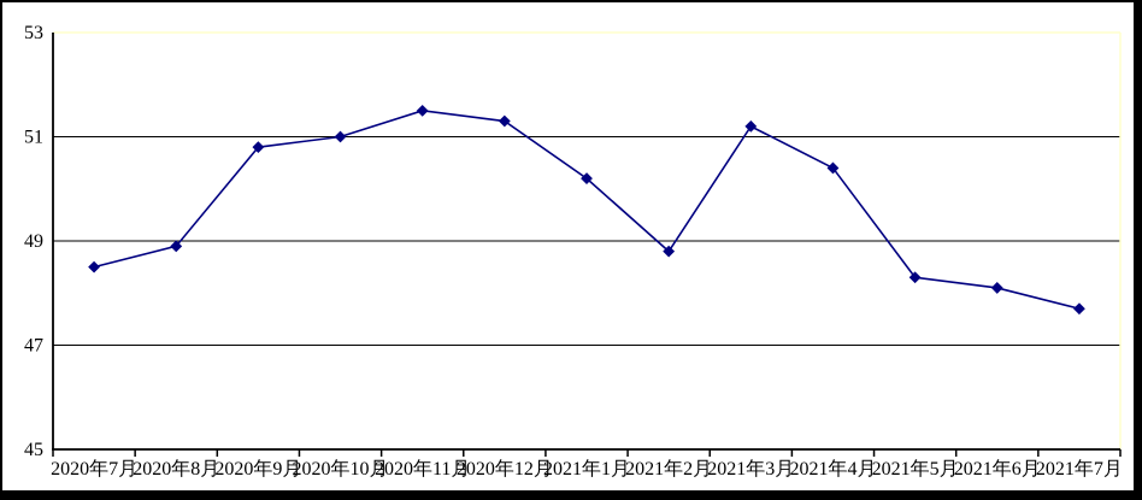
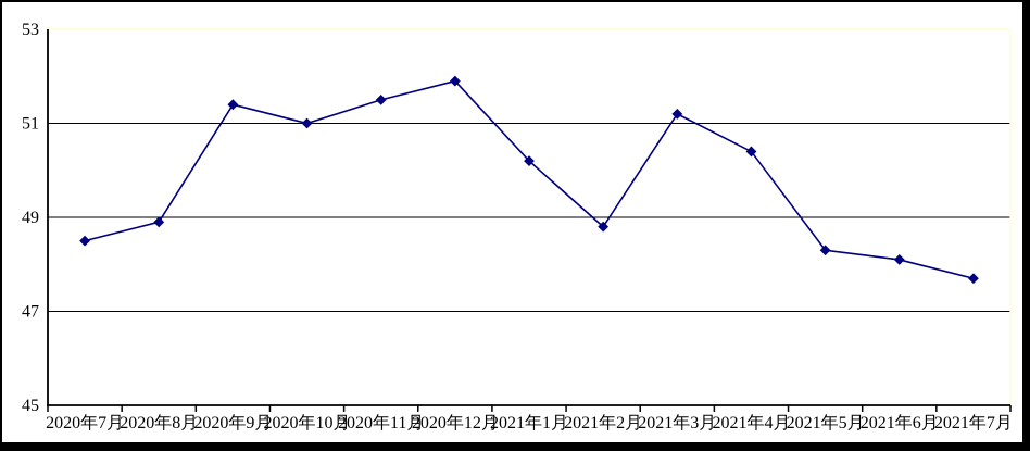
2020年9月: 50.8 -> 51.4
2020年12月: 51.3 -> 51.9
